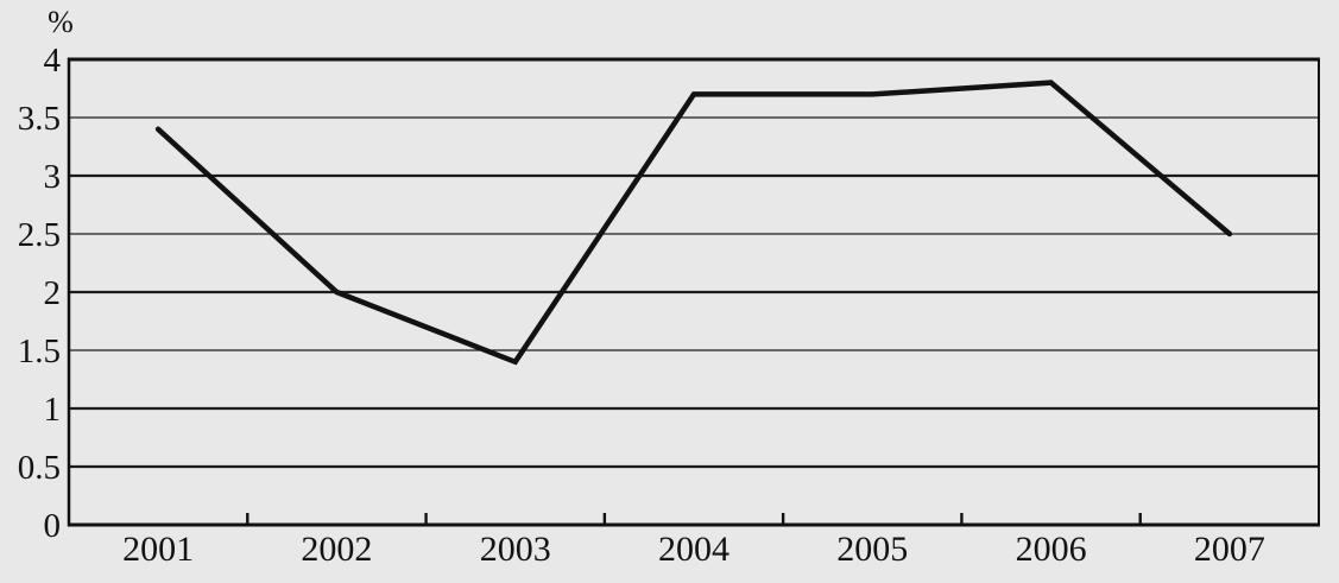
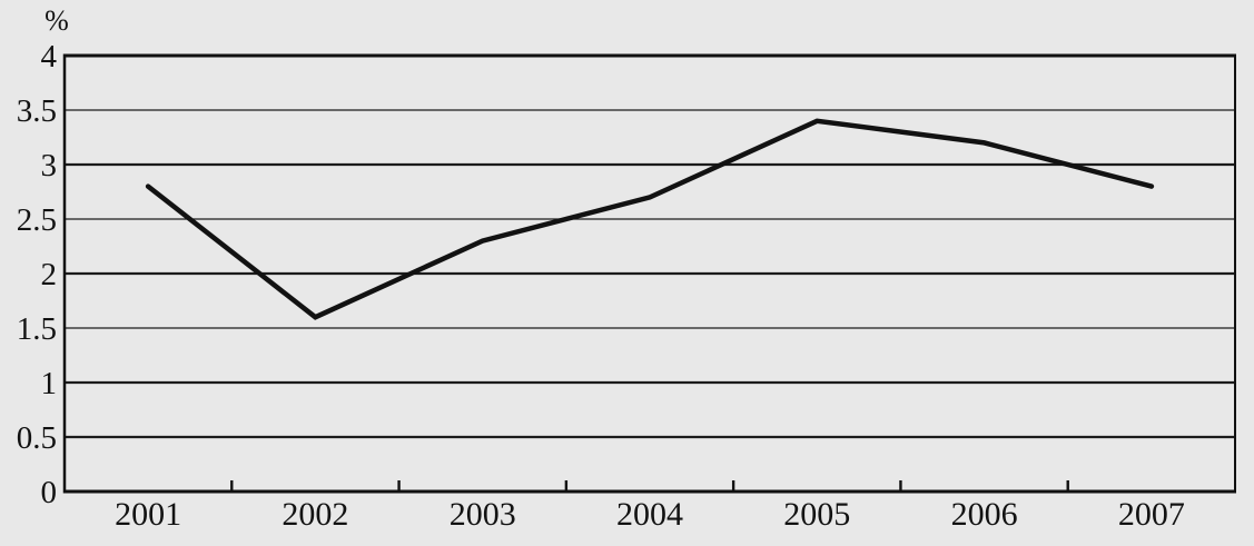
2001: 3.4 -> 2.8
2002: 2.0 -> 1.6
2003: 1.4 -> 2.3
2004: 3.7 -> 2.7
2005: 3.7 -> 3.4
2006: 3.8 -> 3.2
2007: 2.5 -> 2.8
